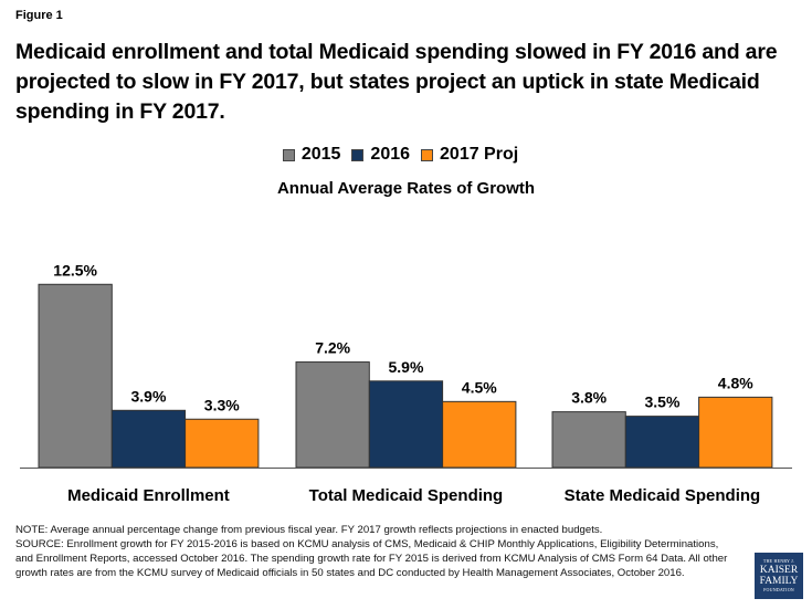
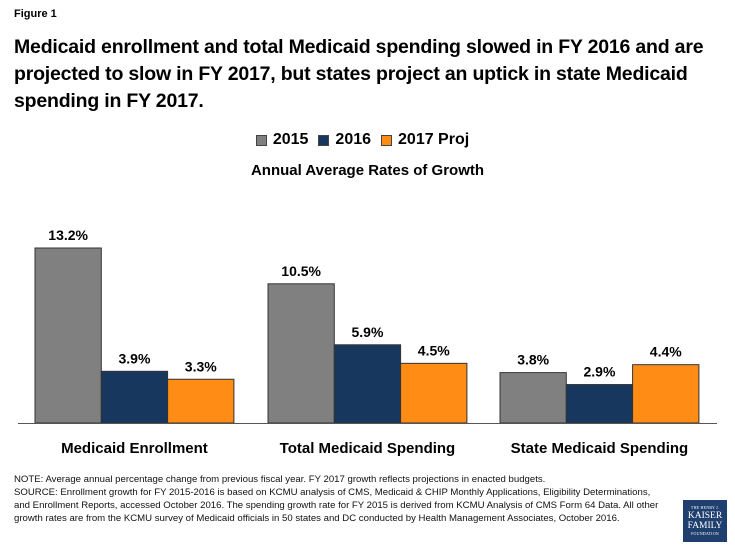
2015/Medicaid Enrollment: 12.5% -> 13.2%
2015/Total Medicaid Spending: 7.2% -> 10.5%
2016/State Medicaid Spending: 3.5% -> 2.9%
2017 Proj/State Medicaid Spending: 4.8% -> 4.4%
